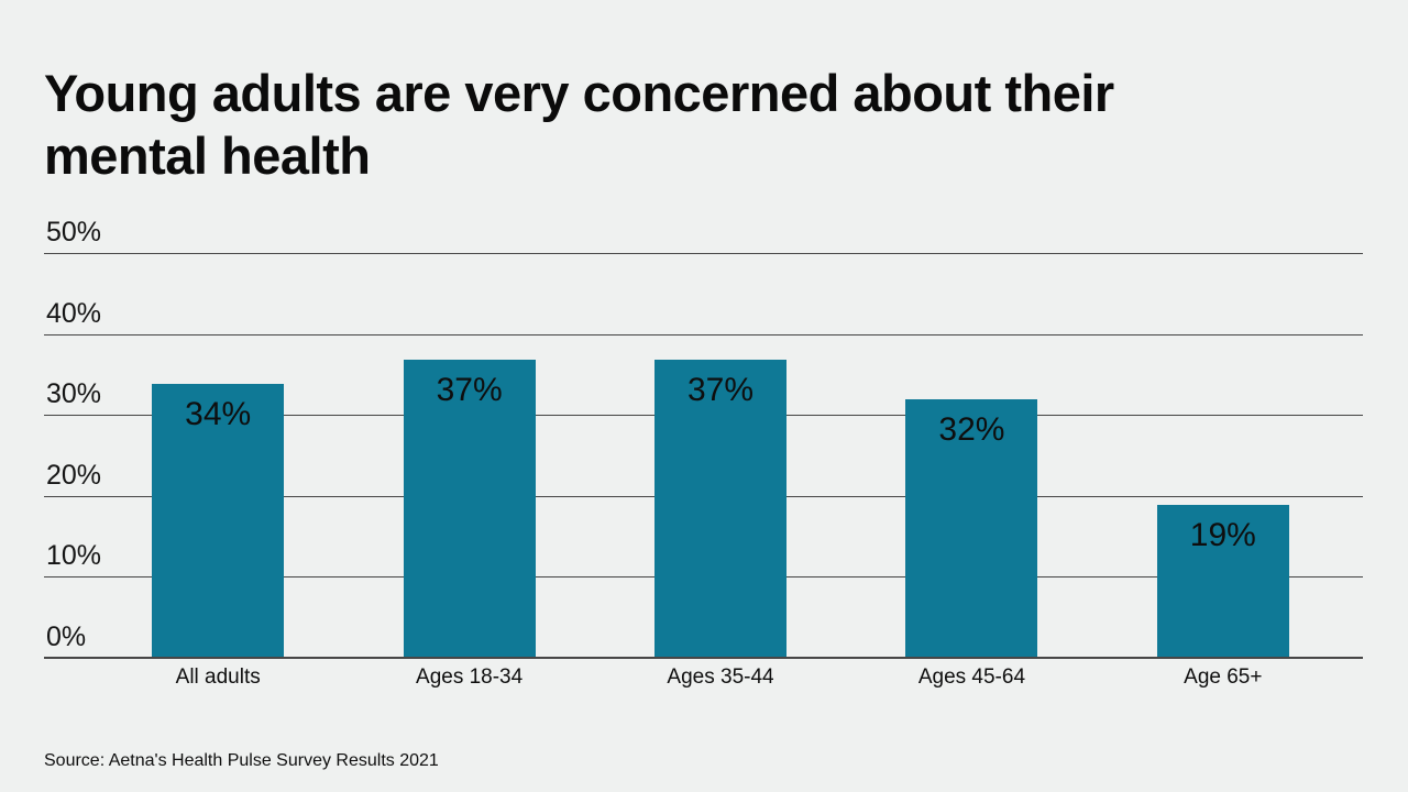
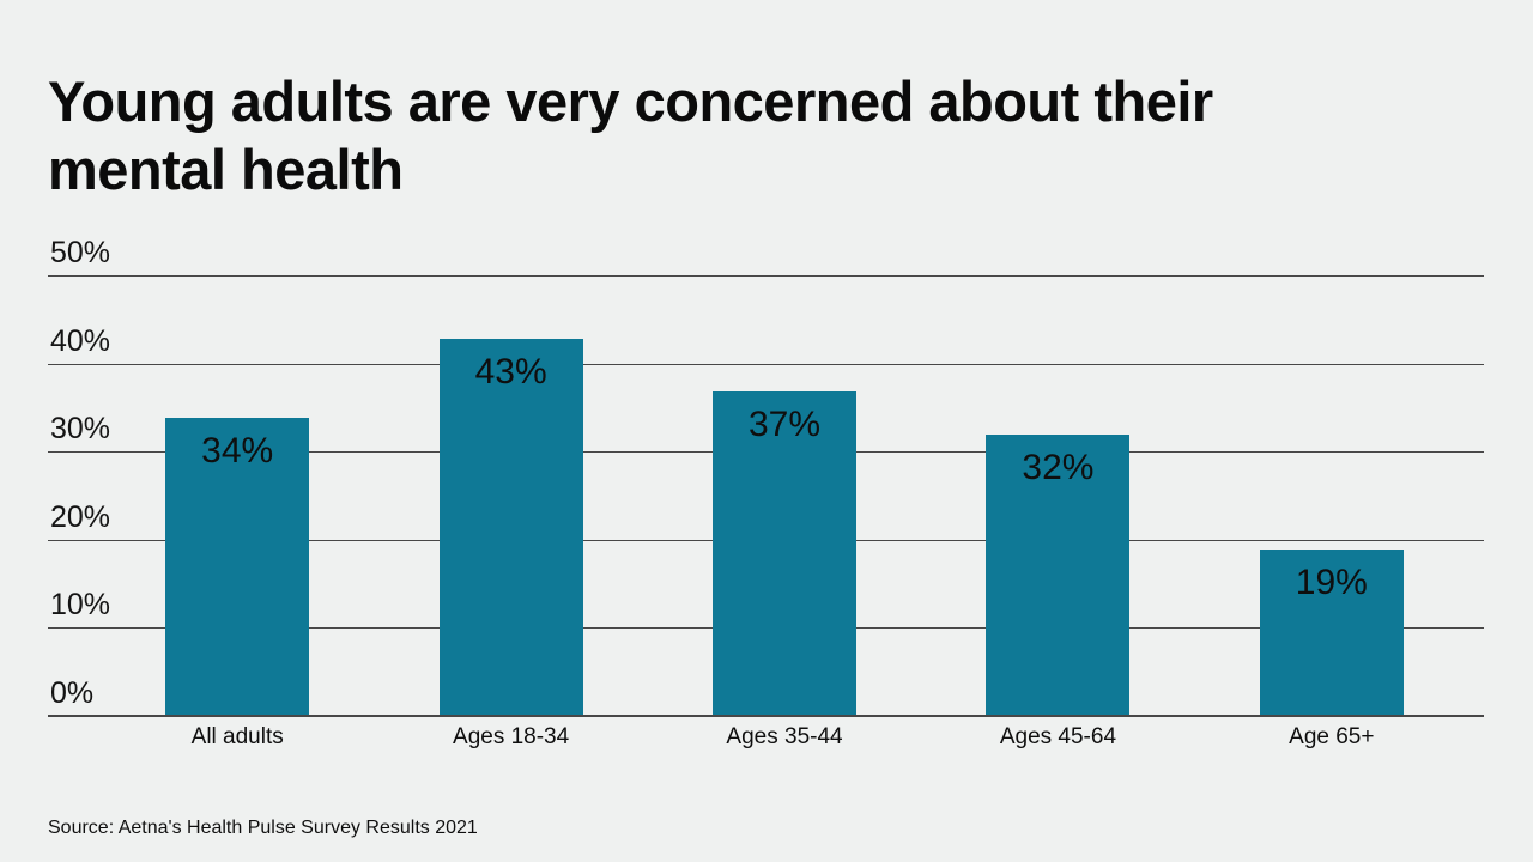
Ages 18-34: 37% -> 43%
